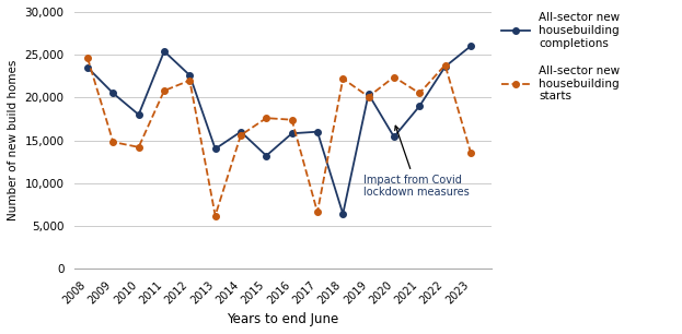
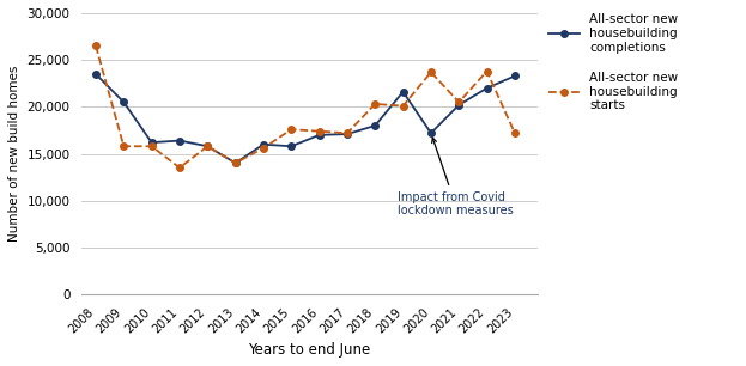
All-sector new housebuilding starts/2008: 24,600 -> 26,500
All-sector new housebuilding starts/2009: 14,800 -> 15,800
All-sector new housebuilding completions/2010: 18,000 -> 16,200
All-sector new housebuilding starts/2010: 14,200 -> 15,800
All-sector new housebuilding completions/2011: 25,400 -> 16,400
All-sector new housebuilding starts/2011: 20,800 -> 13,500
All-sector new housebuilding completions/2012: 22,600 -> 15,800
All-sector new housebuilding starts/2012: 22,000 -> 15,800
All-sector new housebuilding starts/2013: 6,200 -> 14,000
All-sector new housebuilding completions/2015: 13,200 -> 15,800
All-sector new housebuilding completions/2016: 15,800 -> 17,000
All-sector new housebuilding completions/2017: 16,000 -> 17,100
All-sector new housebuilding starts/2017: 6,600 -> 17,200
All-sector new housebuilding completions/2018: 6,400 -> 18,000
All-sector new housebuilding starts/2018: 22,200 -> 20,300
All-sector new housebuilding completions/2019: 20,400 -> 21,600
All-sector new housebuilding completions/2020: 15,400 -> 17,200
All-sector new housebuilding starts/2020: 22,400 -> 23,700
All-sector new housebuilding completions/2021: 19,000 -> 20,200
All-sector new housebuilding completions/2022: 23,600 -> 22,000
All-sector new housebuilding completions/2023: 26,000 -> 23,300
All-sector new housebuilding starts/2023: 13,600 -> 17,200
